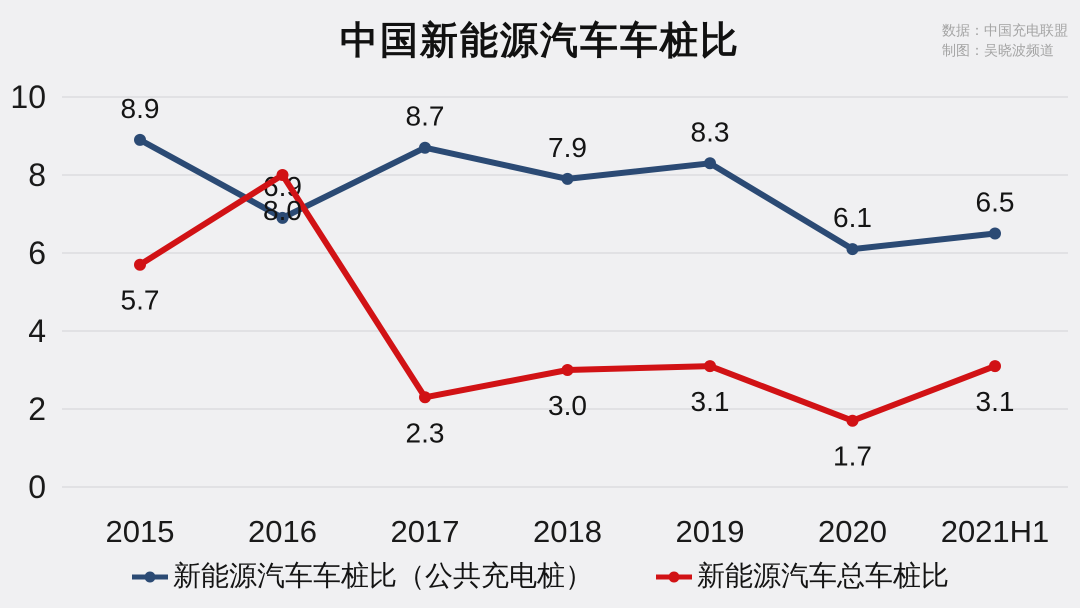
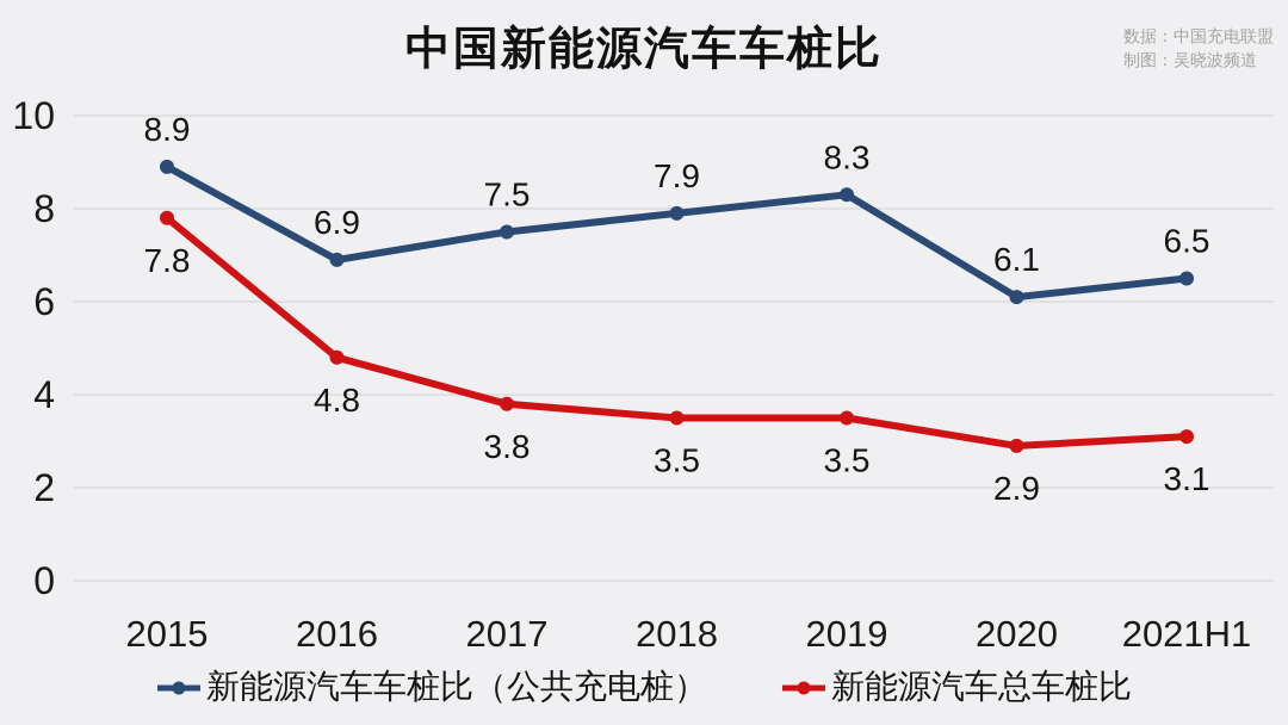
新能源汽车总车桩比/2015: 5.7 -> 7.8
新能源汽车总车桩比/2016: 8.0 -> 4.8
新能源汽车车桩比（公共充电桩）/2017: 8.7 -> 7.5
新能源汽车总车桩比/2017: 2.3 -> 3.8
新能源汽车总车桩比/2018: 3.0 -> 3.5
新能源汽车总车桩比/2019: 3.1 -> 3.5
新能源汽车总车桩比/2020: 1.7 -> 2.9
